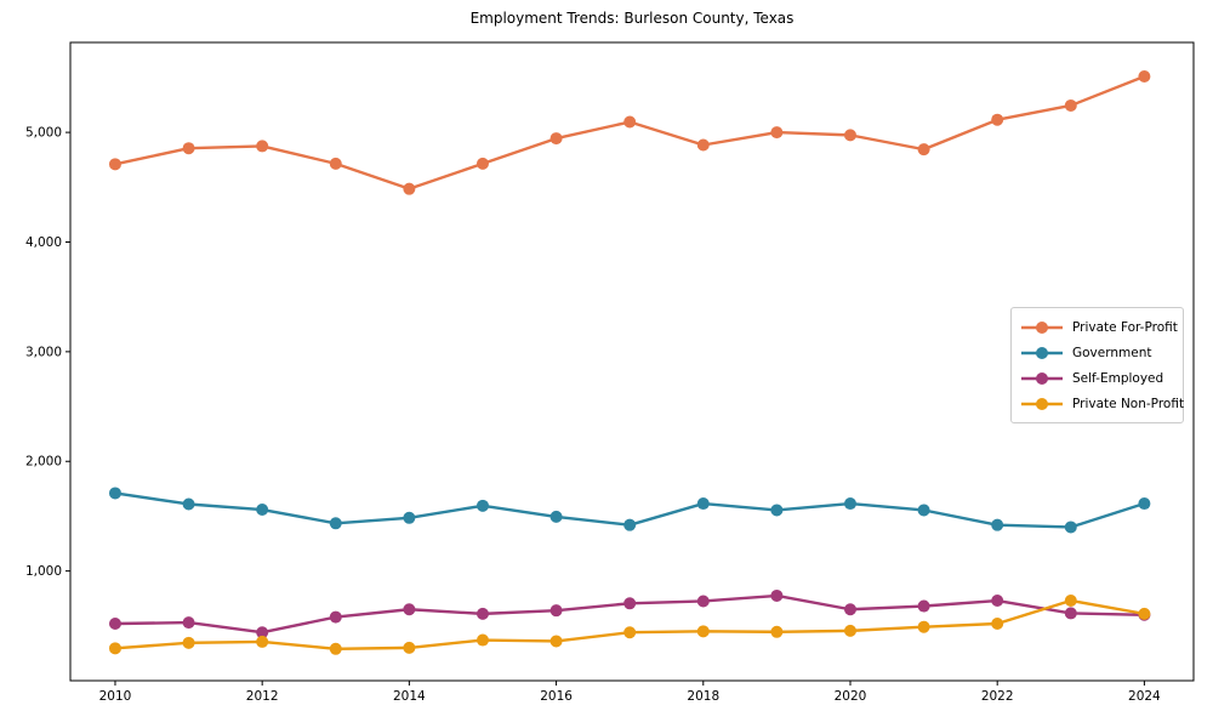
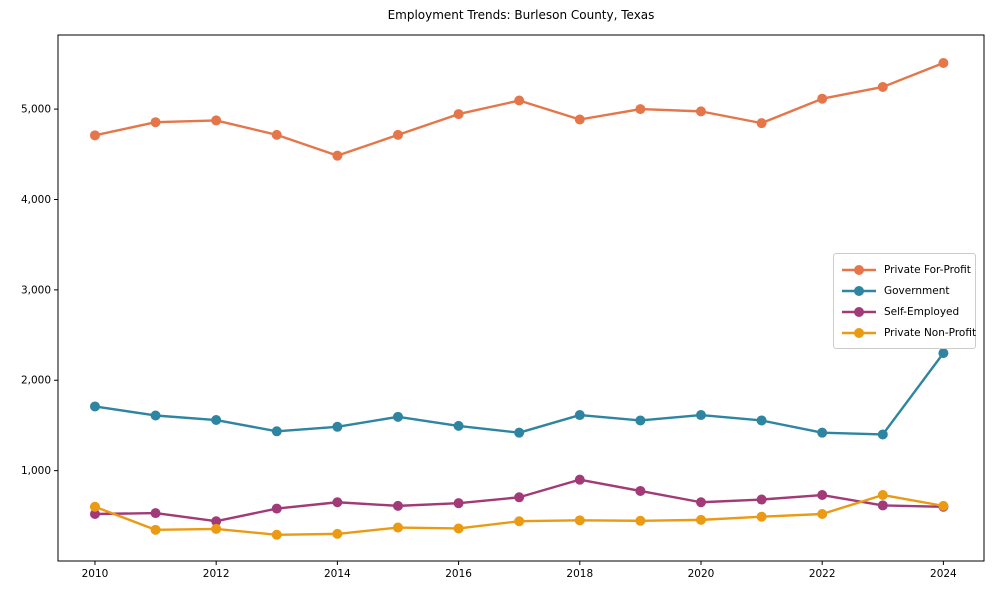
Private Non-Profit/2010: 300 -> 600
Self-Employed/2018: 700 -> 900
Government/2024: 1600 -> 2300
